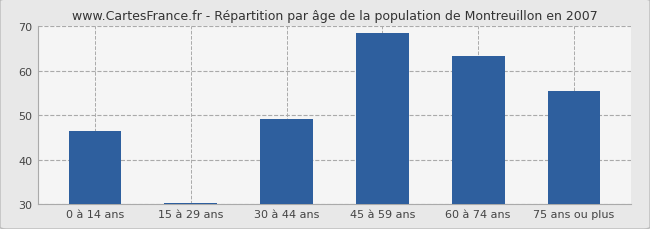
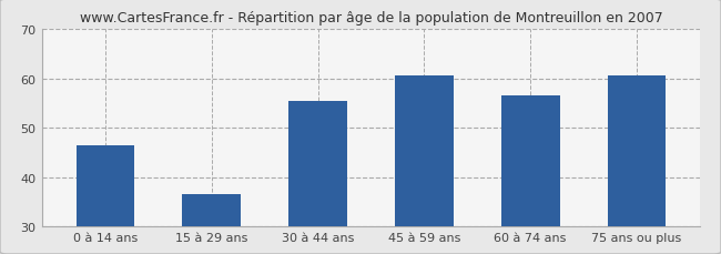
15 à 29 ans: 30.3 -> 36.5
30 à 44 ans: 49.2 -> 55.5
45 à 59 ans: 68.5 -> 60.5
60 à 74 ans: 63.3 -> 56.5
75 ans ou plus: 55.3 -> 60.5
